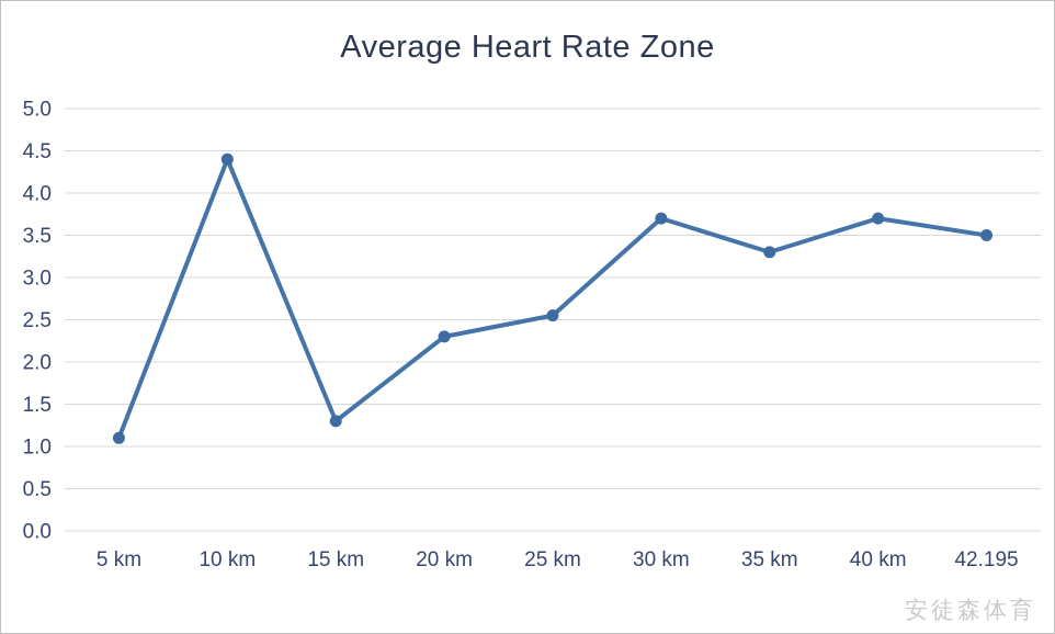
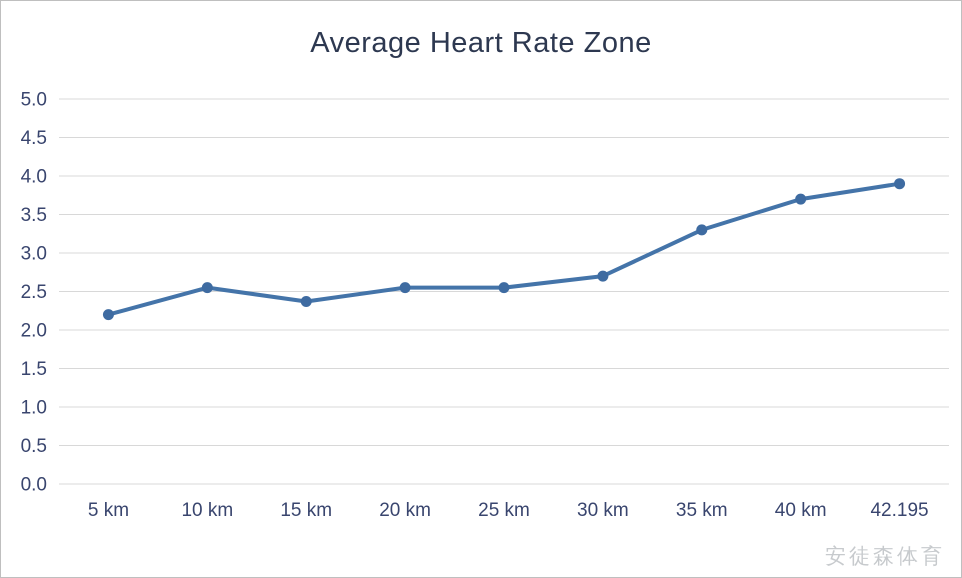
5 km: 1.1 -> 2.2
10 km: 4.4 -> 2.5
15 km: 1.3 -> 2.4
20 km: 2.3 -> 2.5
30 km: 3.7 -> 2.7
42.195: 3.5 -> 3.9
